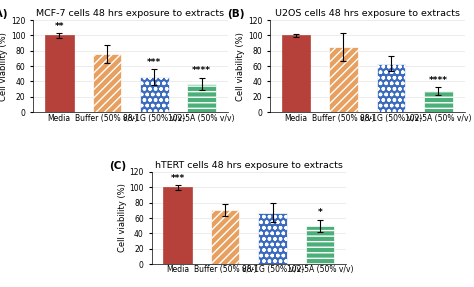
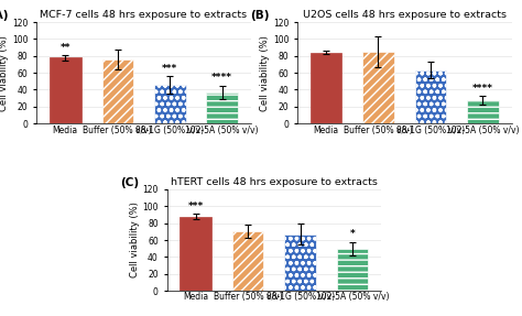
MCF-7 cells 48 hrs exposure to extracts/Media: 100 -> 78
U2OS cells 48 hrs exposure to extracts/Media: 100 -> 84
hTERT cells 48 hrs exposure to extracts/Media: 100 -> 88
